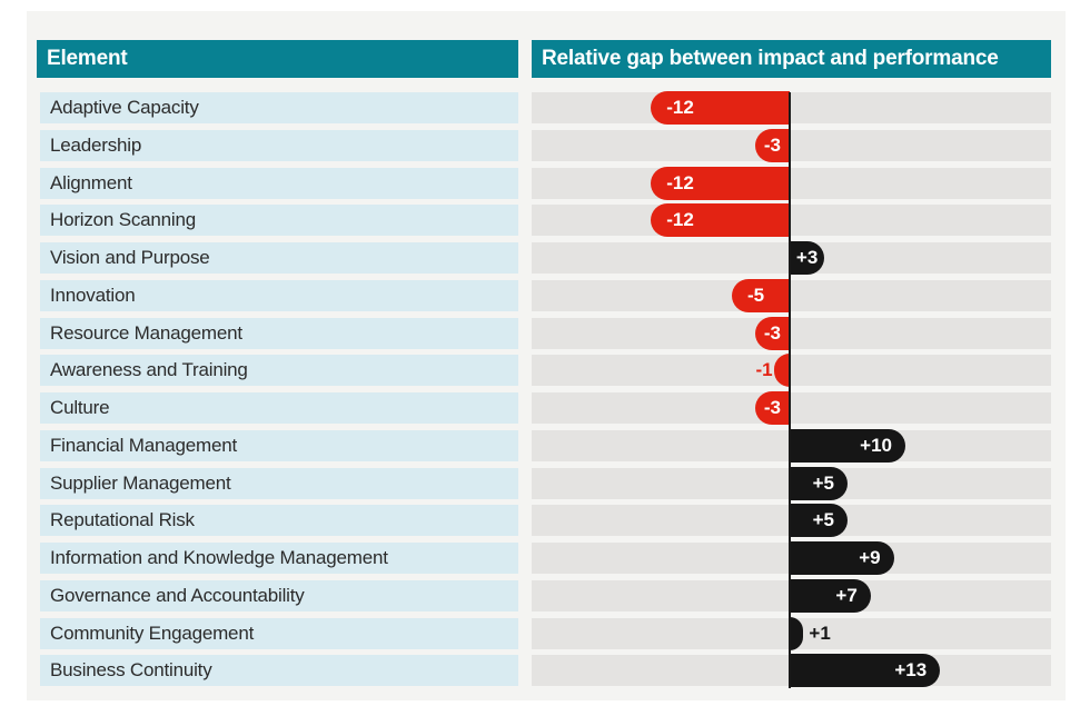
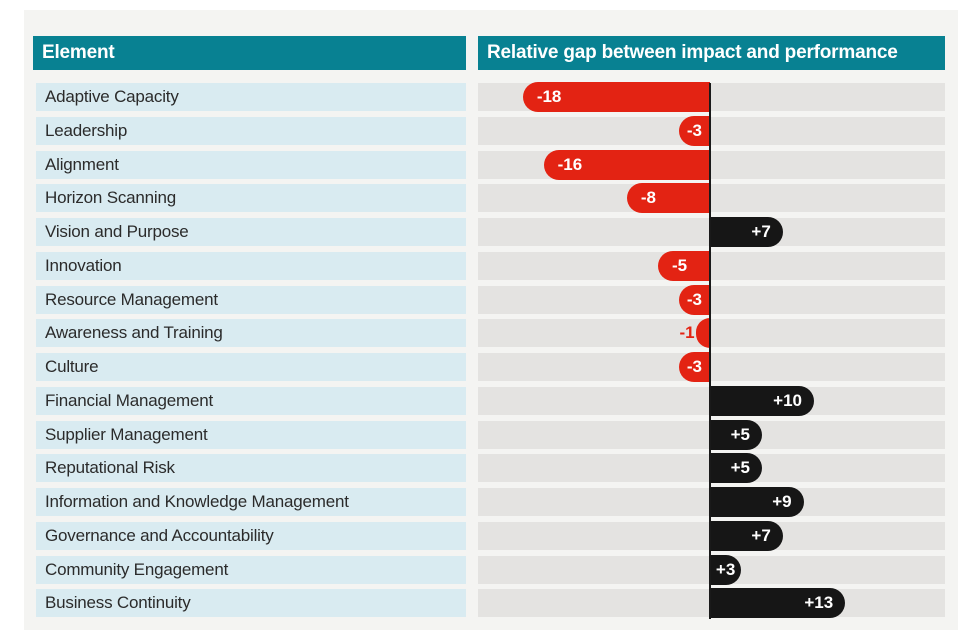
Adaptive Capacity: -12 -> -18
Alignment: -12 -> -16
Horizon Scanning: -12 -> -8
Vision and Purpose: +3 -> +7
Community Engagement: +1 -> +3
